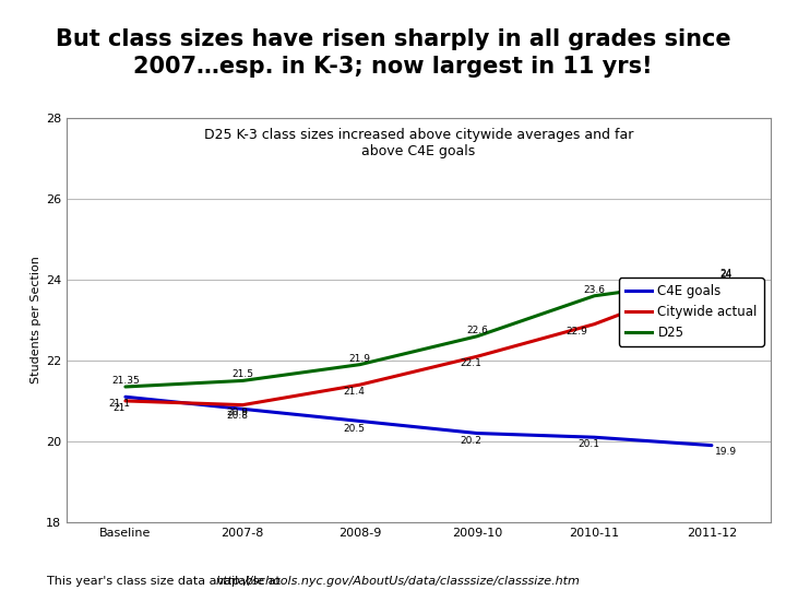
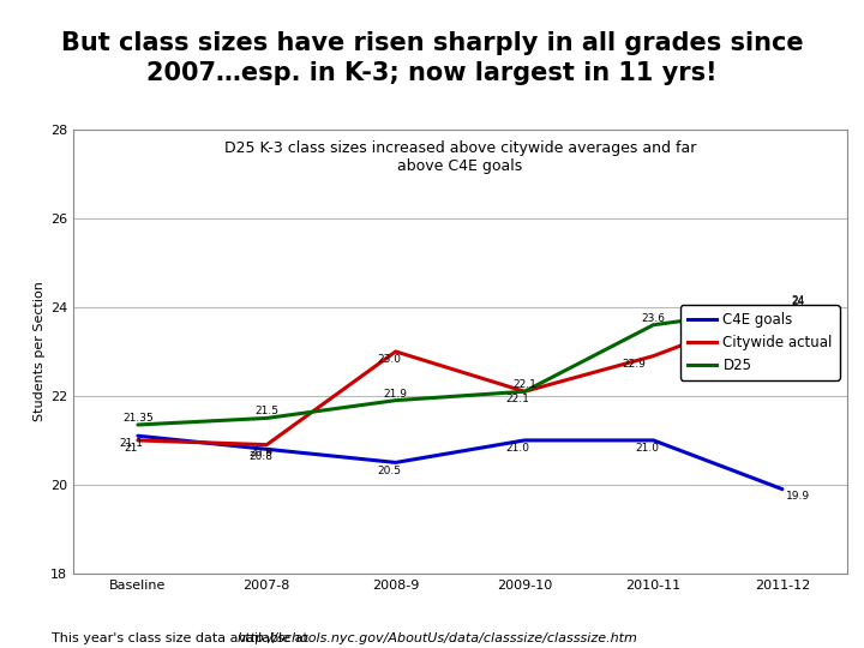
Citywide actual/2008-9: 21.4 -> 23.0
C4E goals/2009-10: 20.2 -> 21.0
D25/2009-10: 22.6 -> 22.1
C4E goals/2010-11: 20.1 -> 21.0
